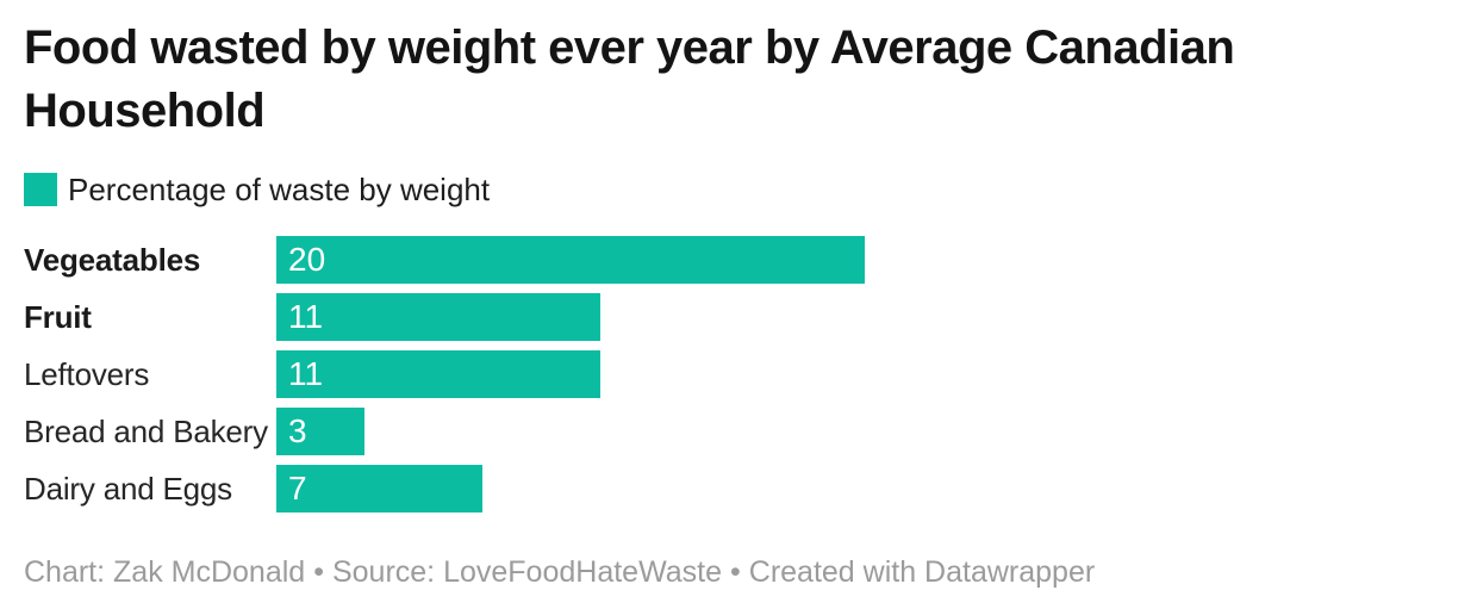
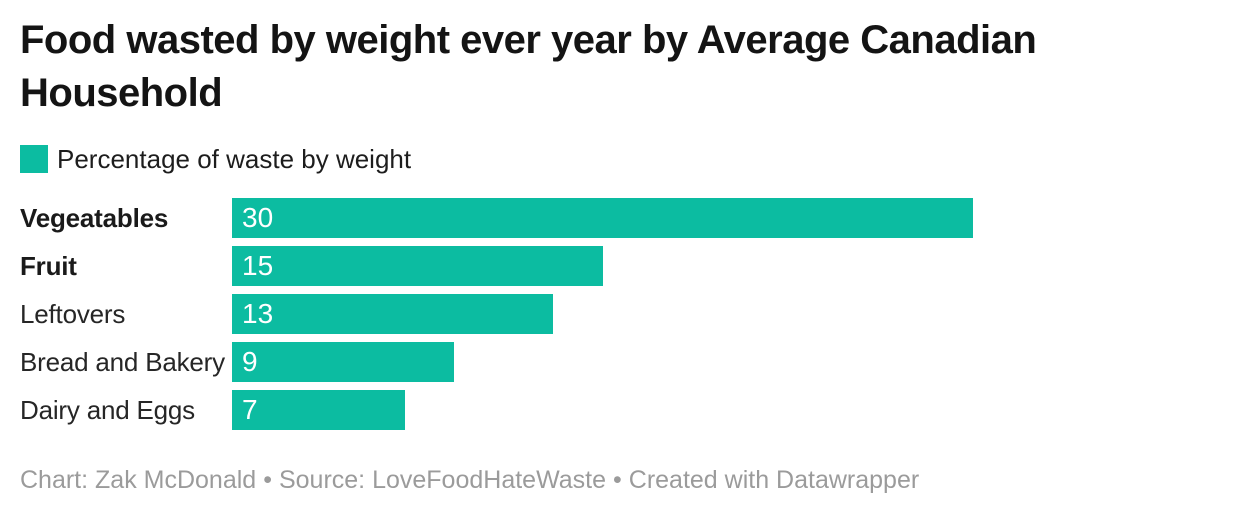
Vegeatables: 20 -> 30
Fruit: 11 -> 15
Leftovers: 11 -> 13
Bread and Bakery: 3 -> 9
